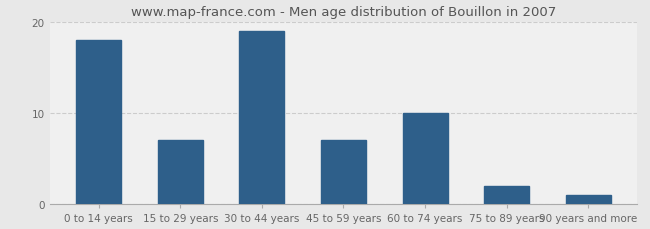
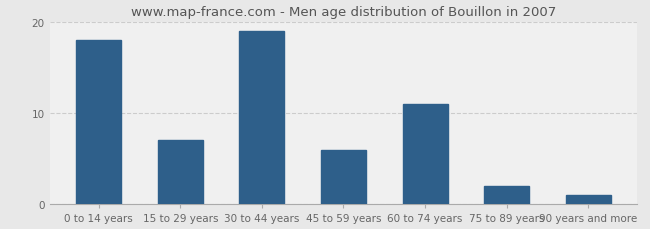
45 to 59 years: 7 -> 6
60 to 74 years: 10 -> 11
